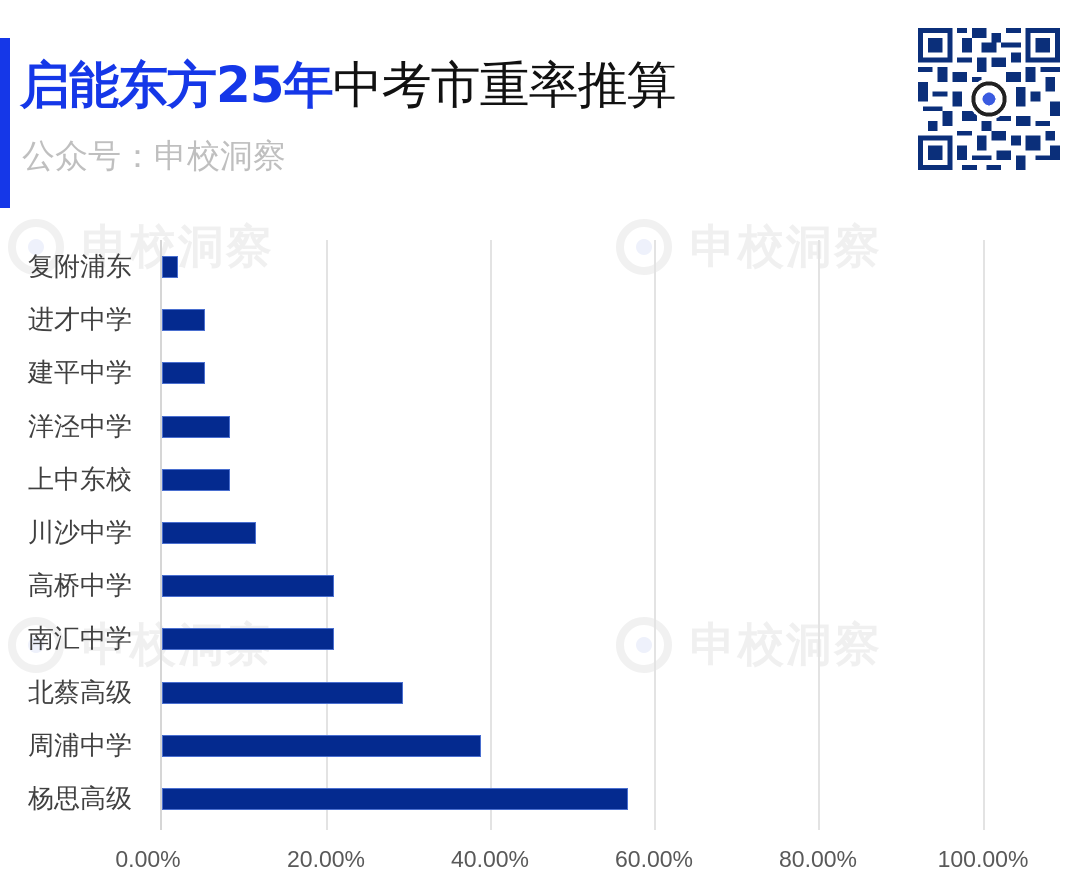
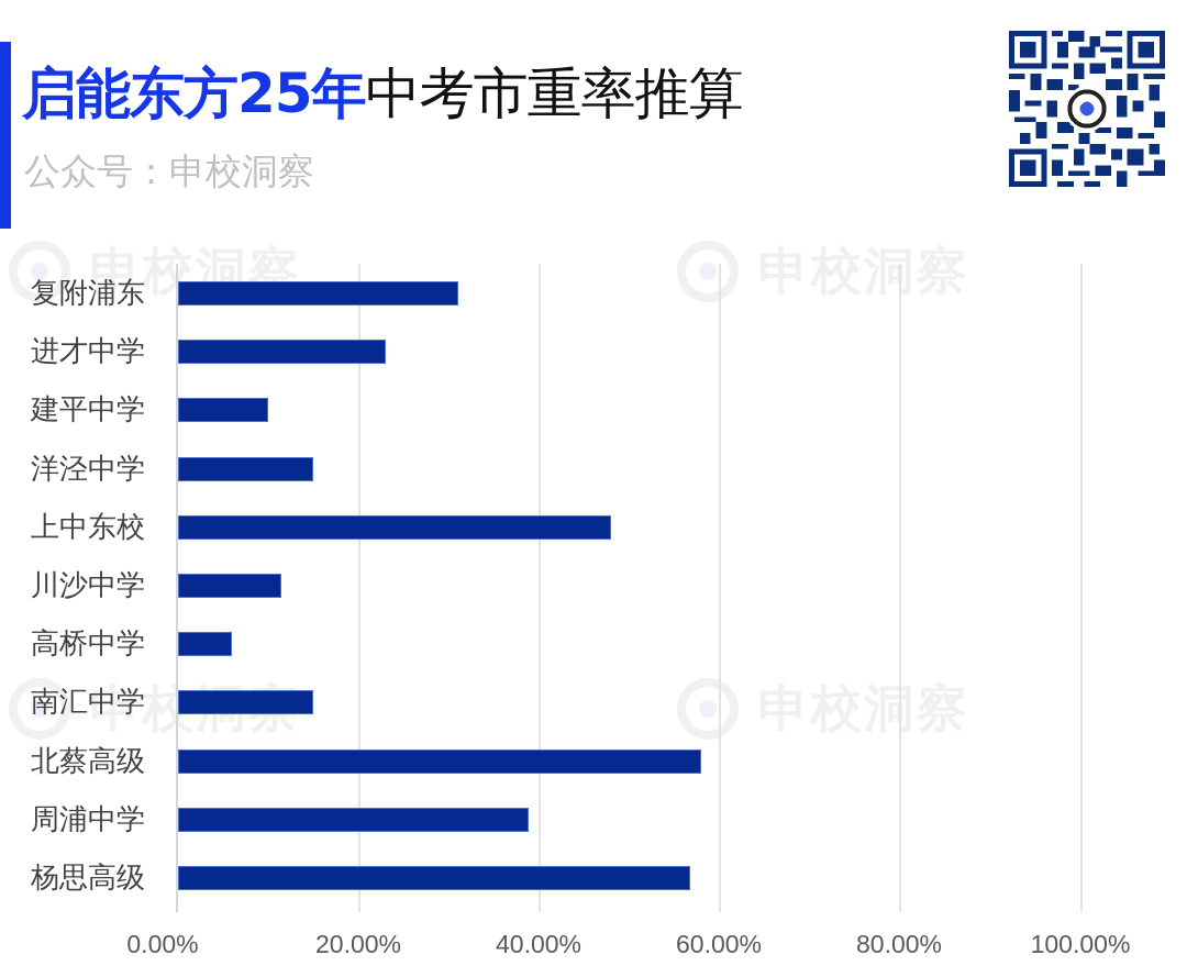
复附浦东: 2% -> 31%
进才中学: 5% -> 23%
建平中学: 5% -> 10%
洋泾中学: 8% -> 15%
上中东校: 8% -> 48%
高桥中学: 21% -> 6%
南汇中学: 21% -> 15%
北蔡高级: 29% -> 58%
